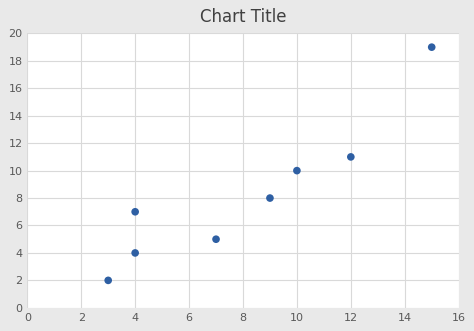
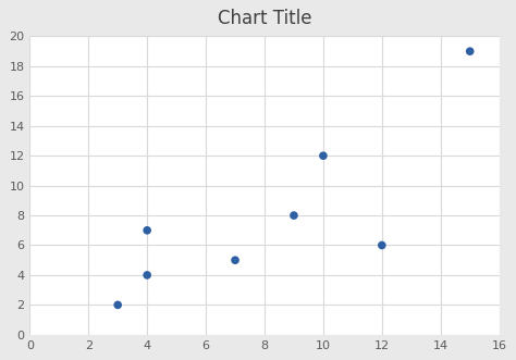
10: 10 -> 12
12: 11 -> 6
